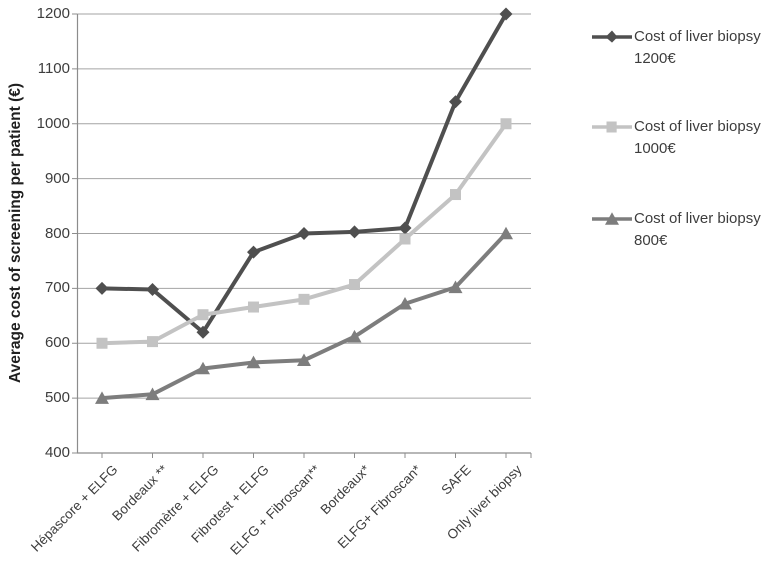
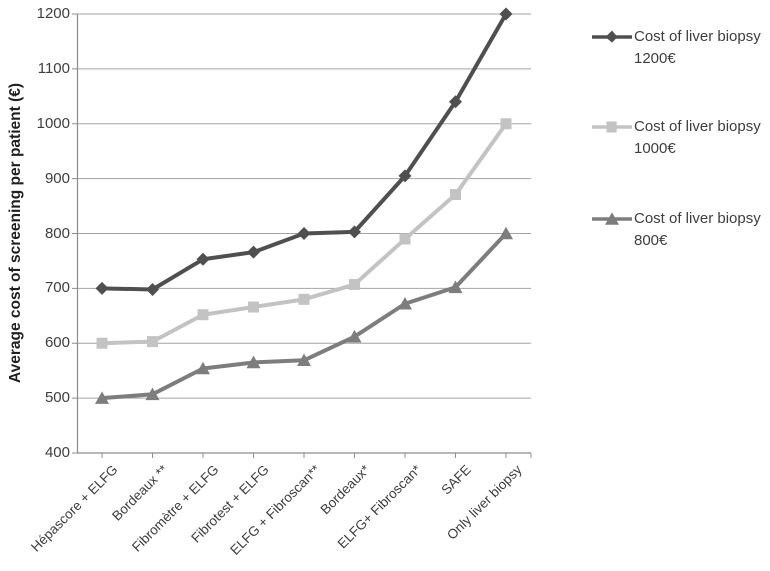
Cost of liver biopsy 1200€/Fibromètre + ELFG: 620 -> 750
Cost of liver biopsy 1200€/ELFG+ Fibroscan*: 810 -> 900
